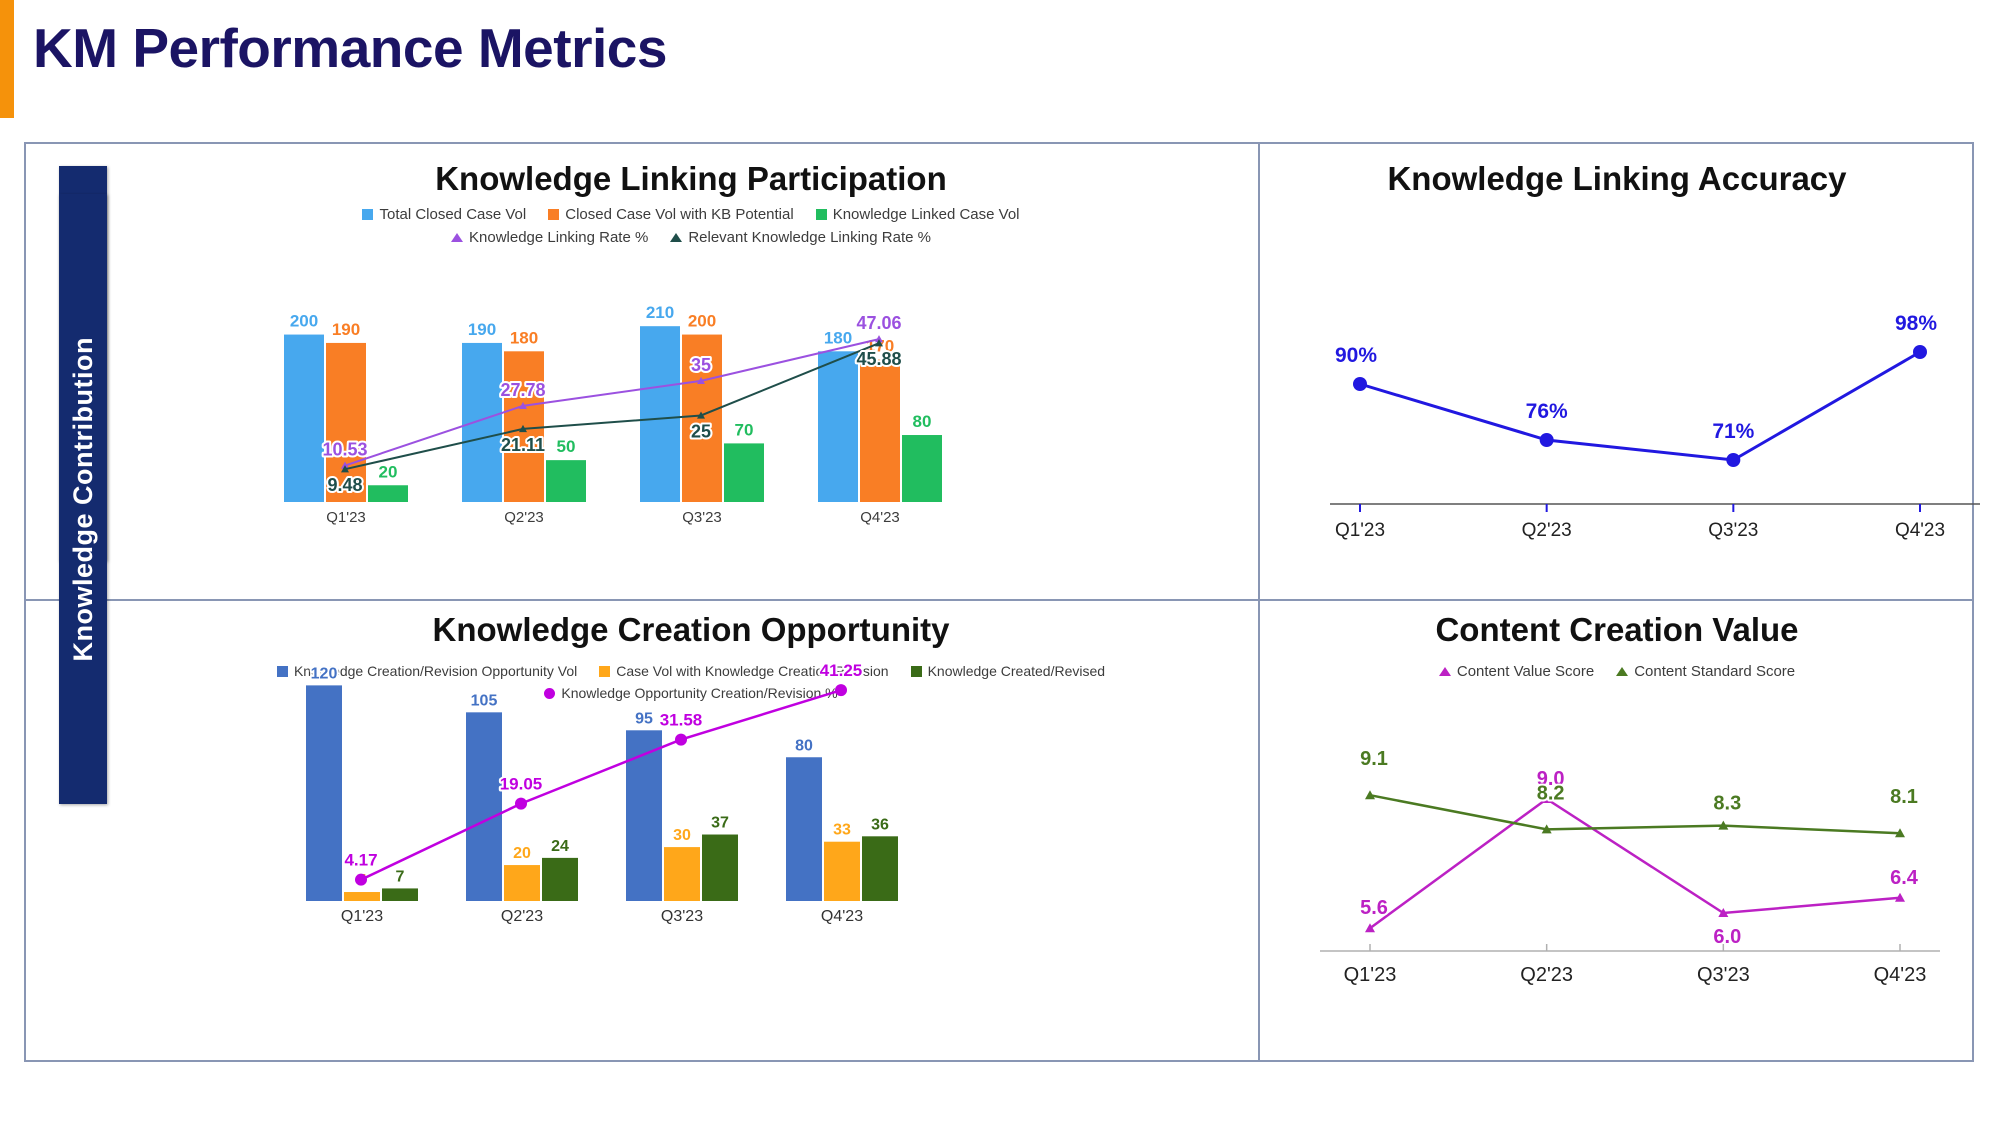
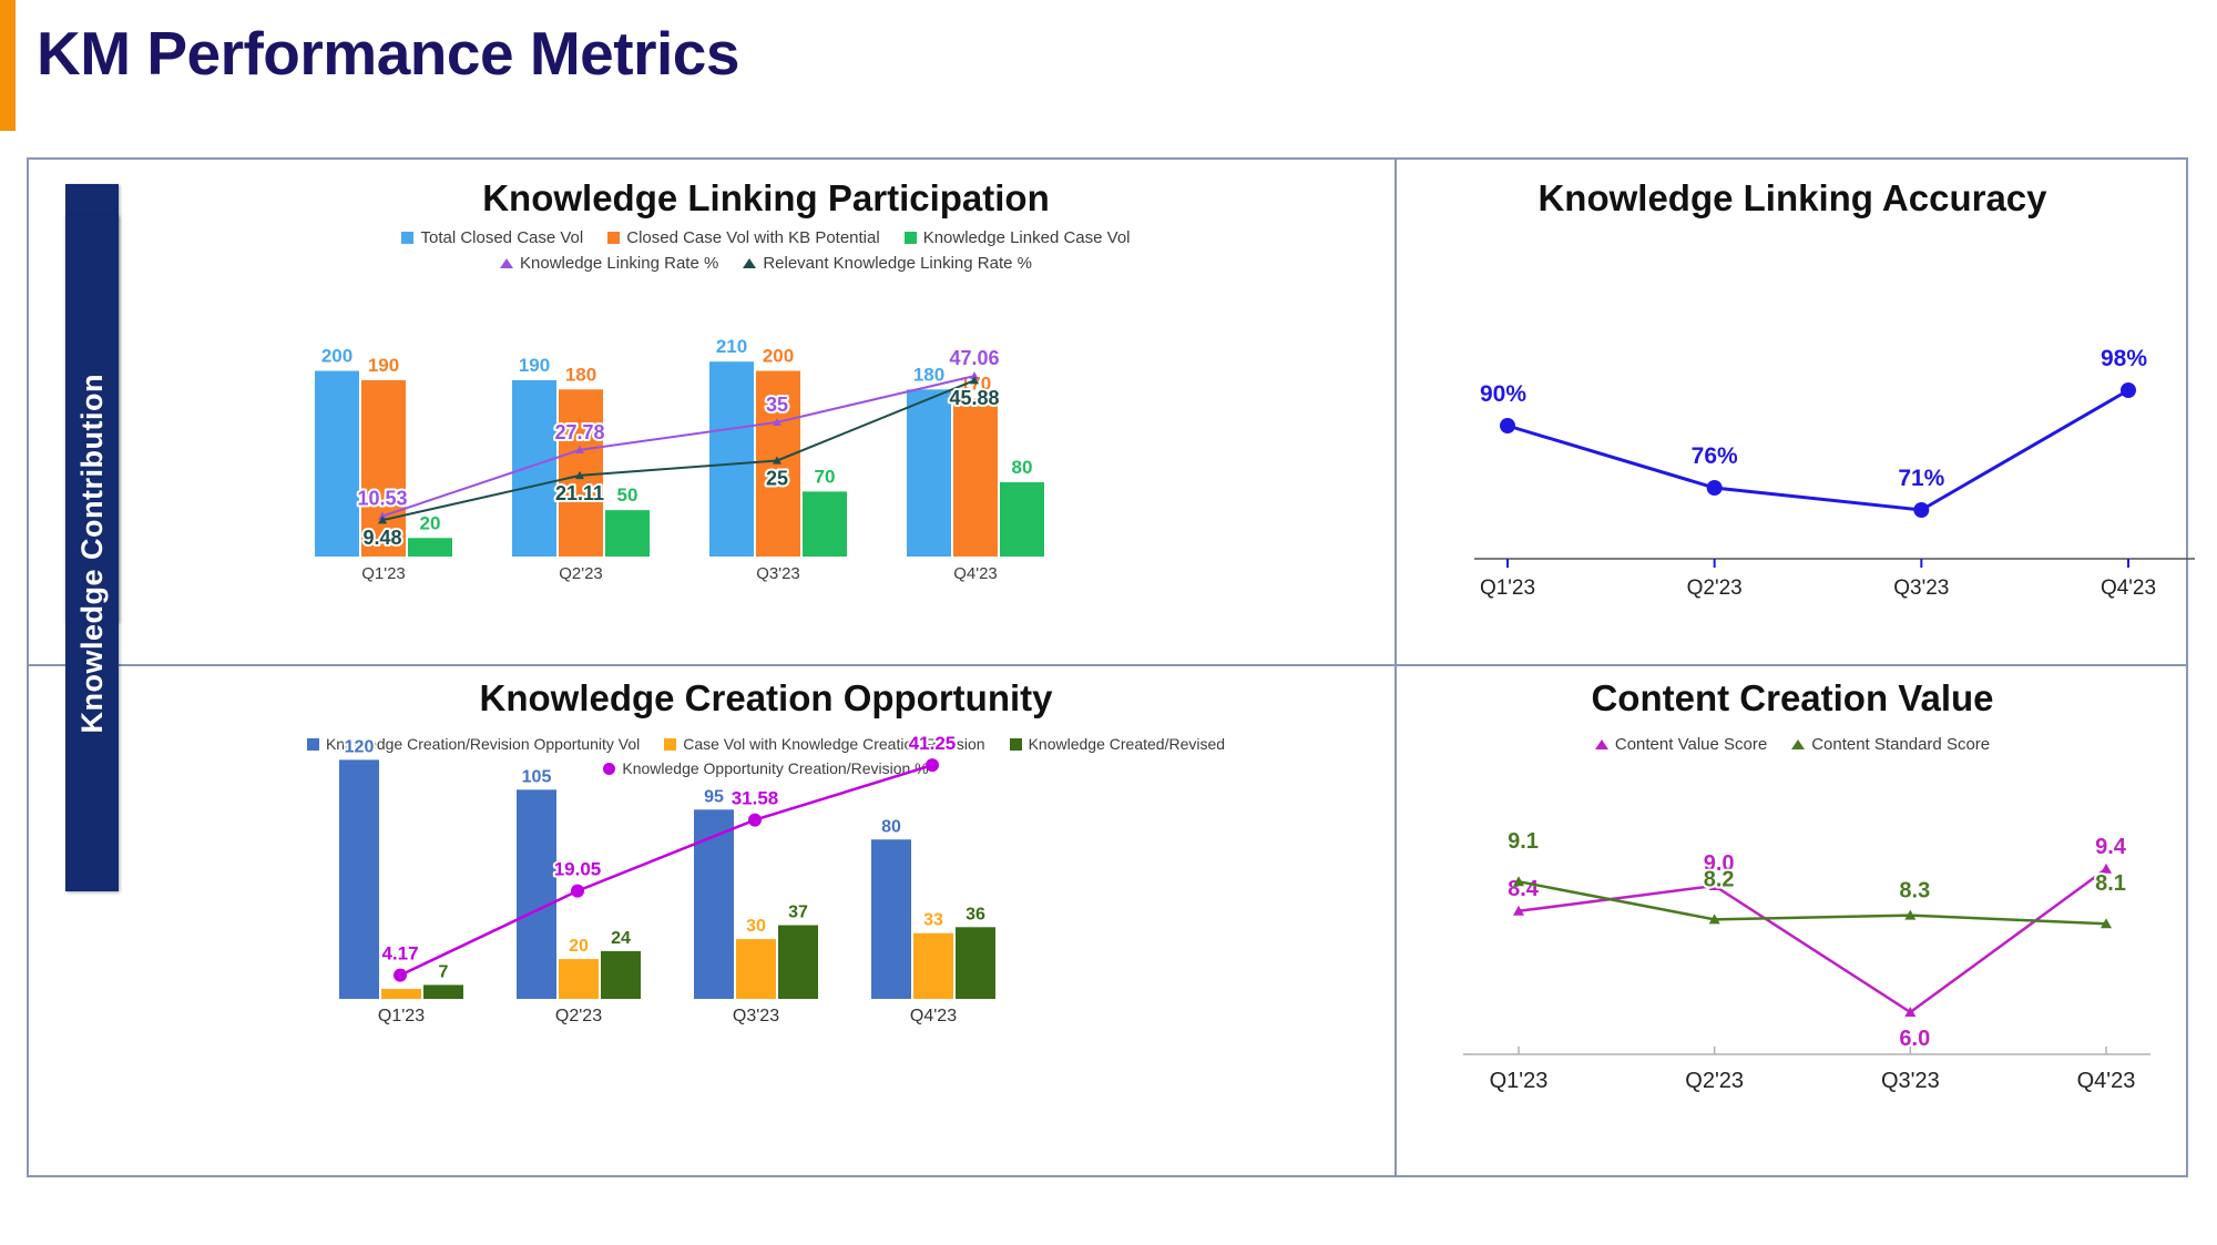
Content Creation Value/Content Value Score/Q1'23: 5.6 -> 8.4
Content Creation Value/Content Value Score/Q4'23: 6.4 -> 9.4
